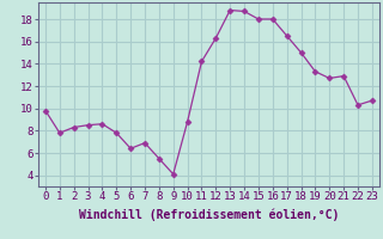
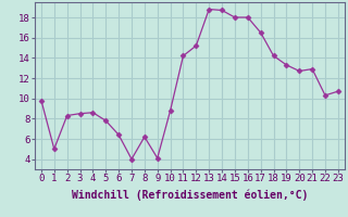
1: 7.8 -> 5.0
7: 6.9 -> 4.0
8: 5.5 -> 6.2
12: 16.3 -> 15.2
18: 15.0 -> 14.2
